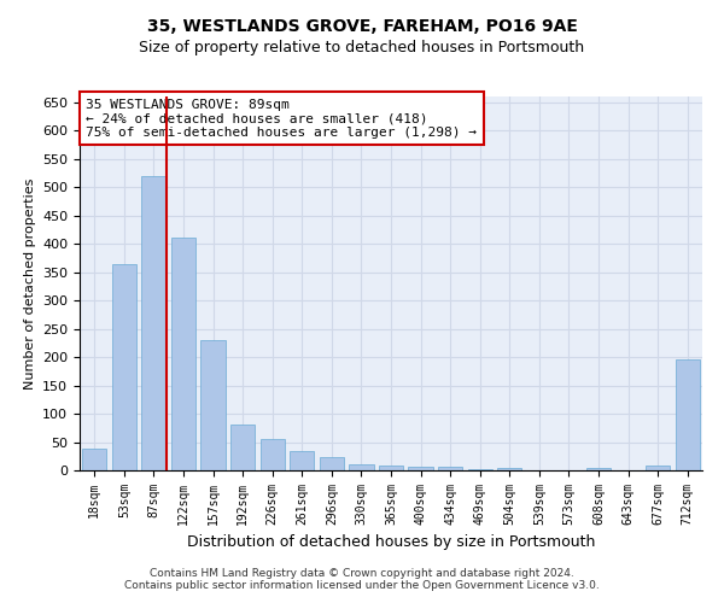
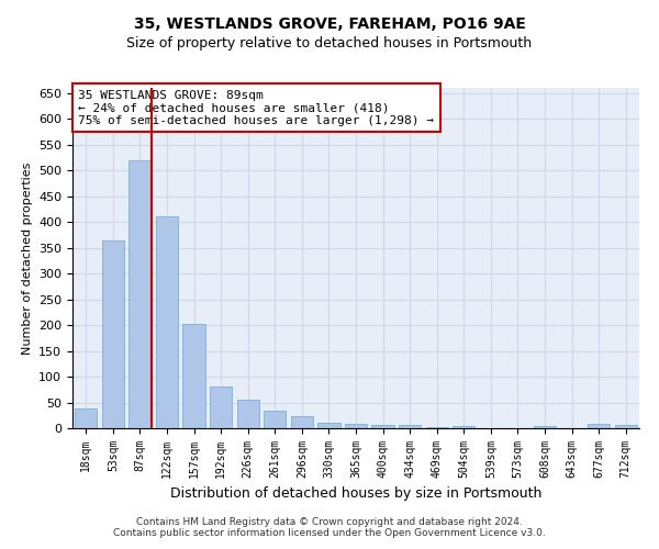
157sqm: 230 -> 202
712sqm: 195 -> 6
